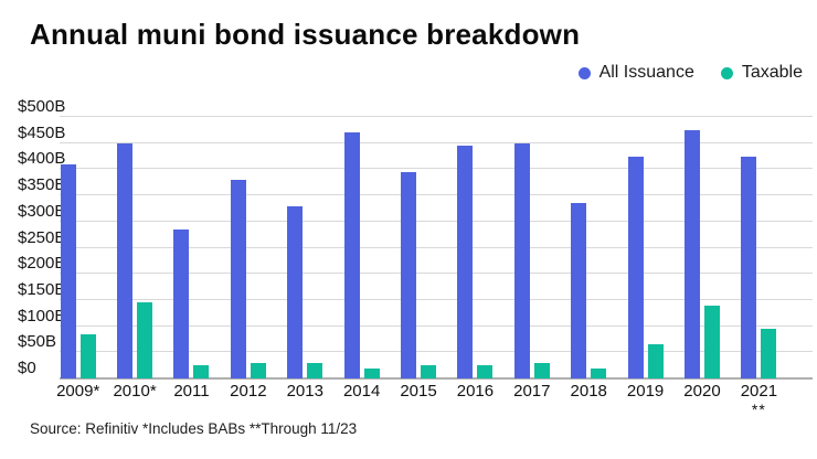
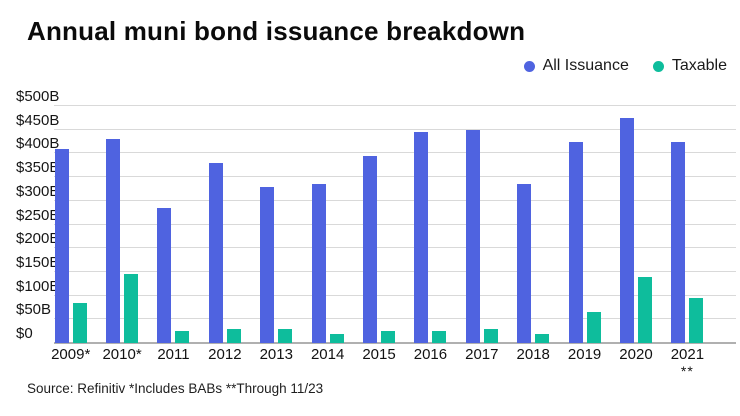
All Issuance/2010*: $450B -> $430B
All Issuance/2014: $470B -> $340B
